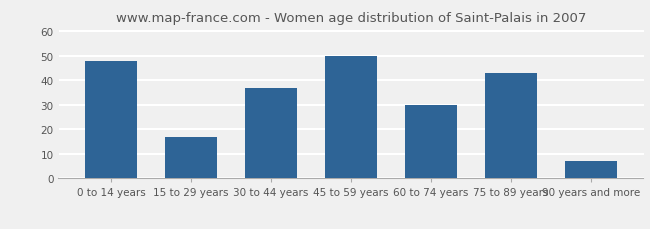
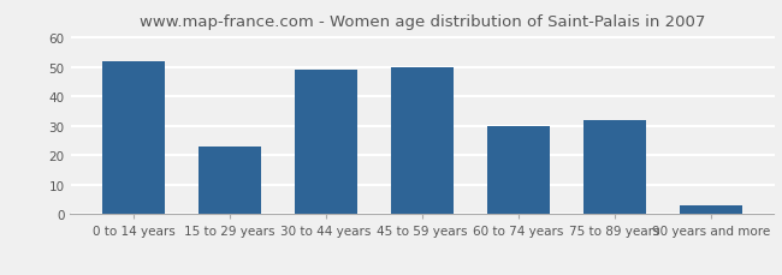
0 to 14 years: 48 -> 52
15 to 29 years: 17 -> 23
30 to 44 years: 37 -> 49
75 to 89 years: 43 -> 32
90 years and more: 7 -> 3
